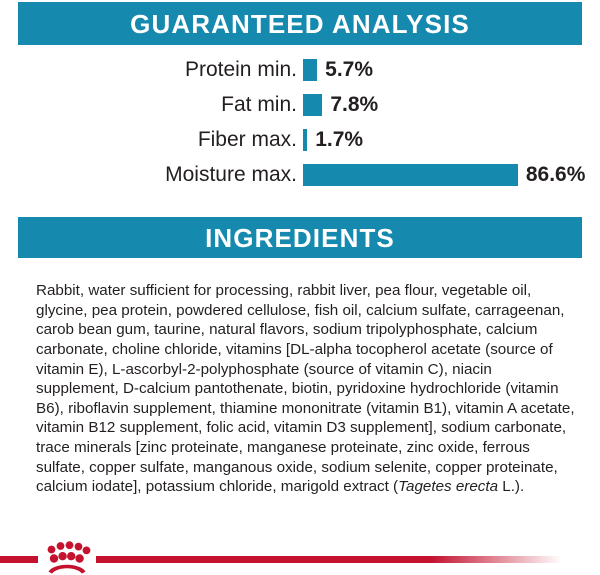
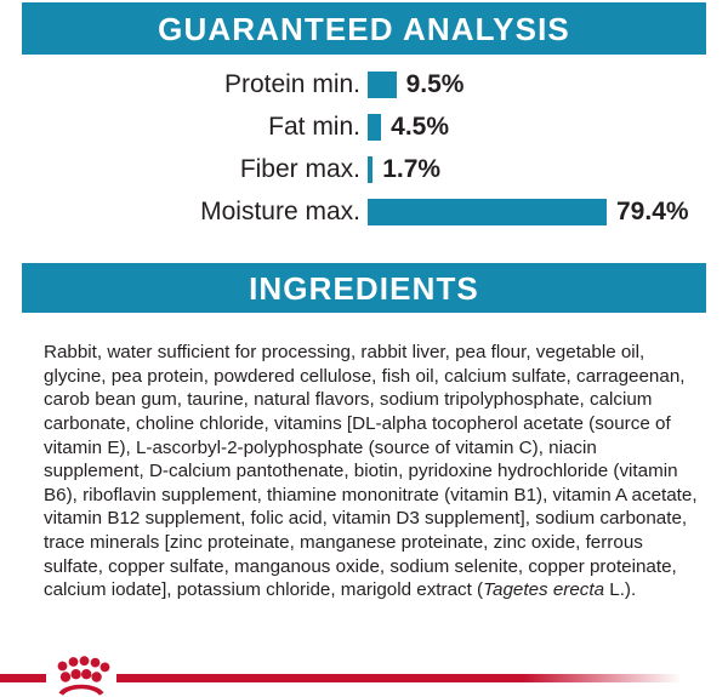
Protein min.: 5.7% -> 9.5%
Fat min.: 7.8% -> 4.5%
Moisture max.: 86.6% -> 79.4%
